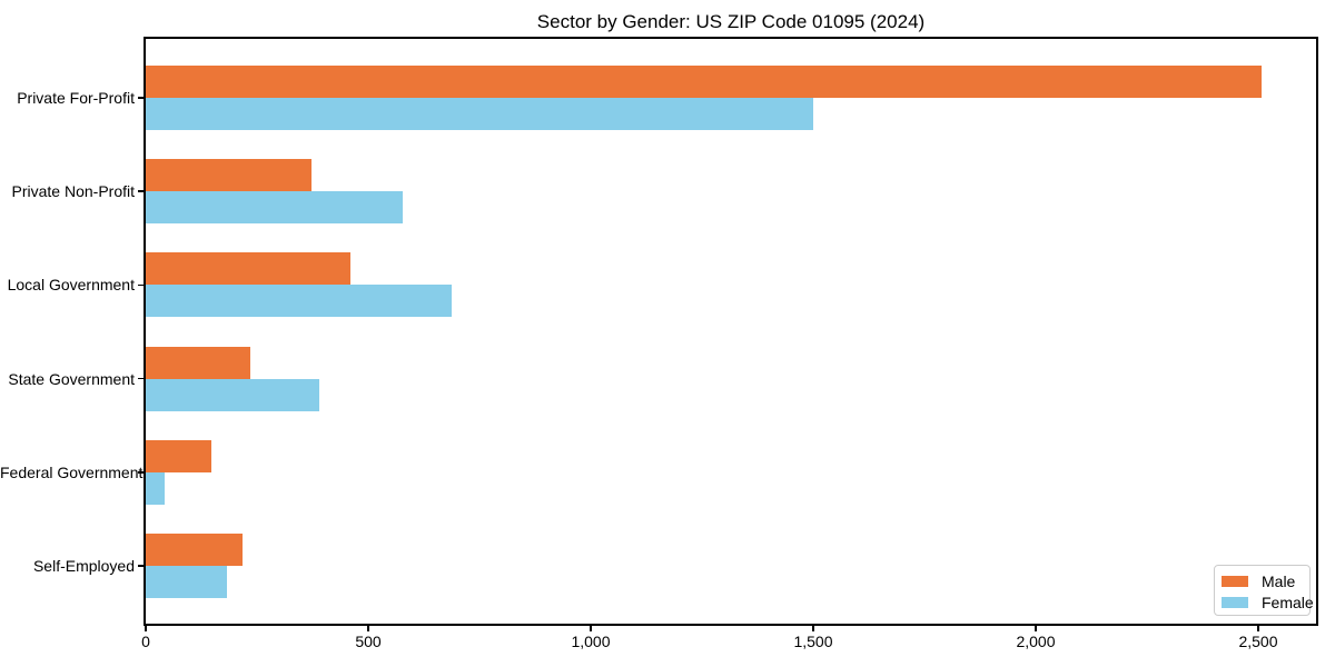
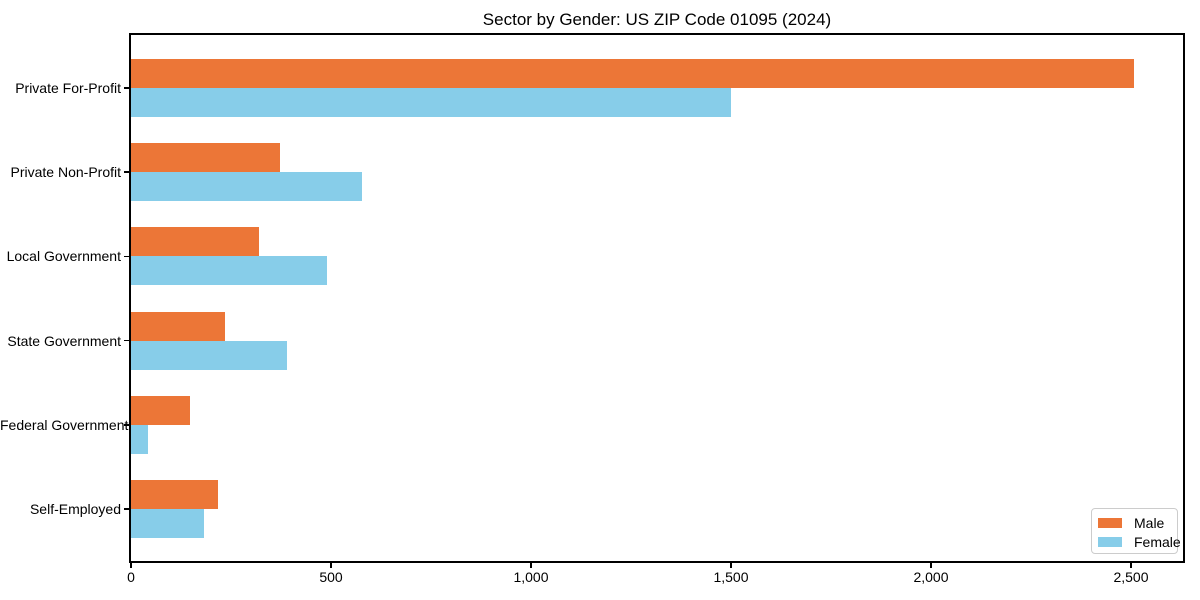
Male/Local Government: 460 -> 320
Female/Local Government: 690 -> 490
